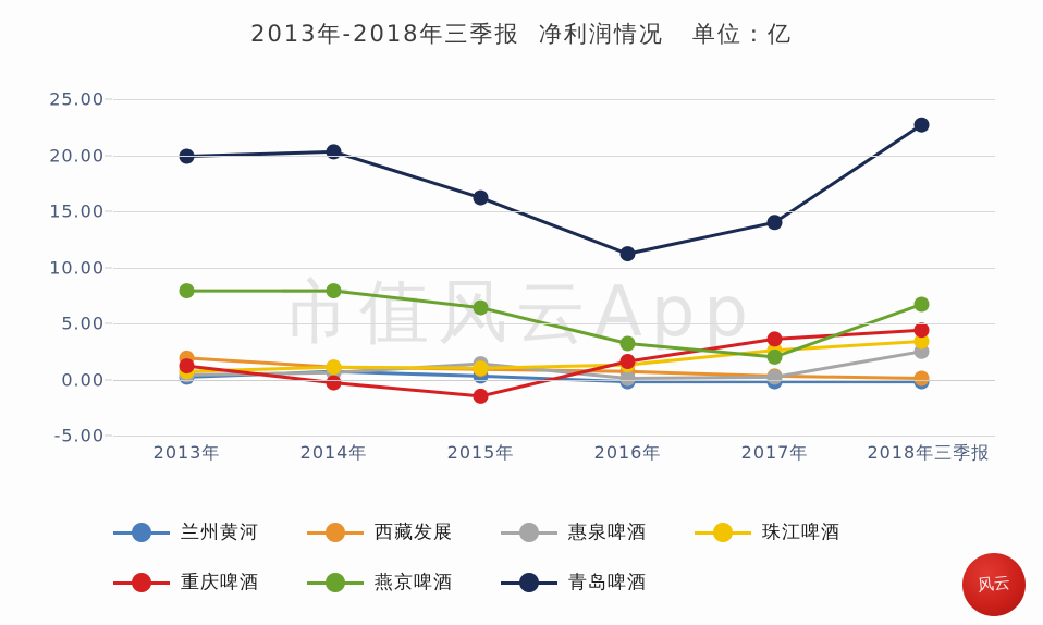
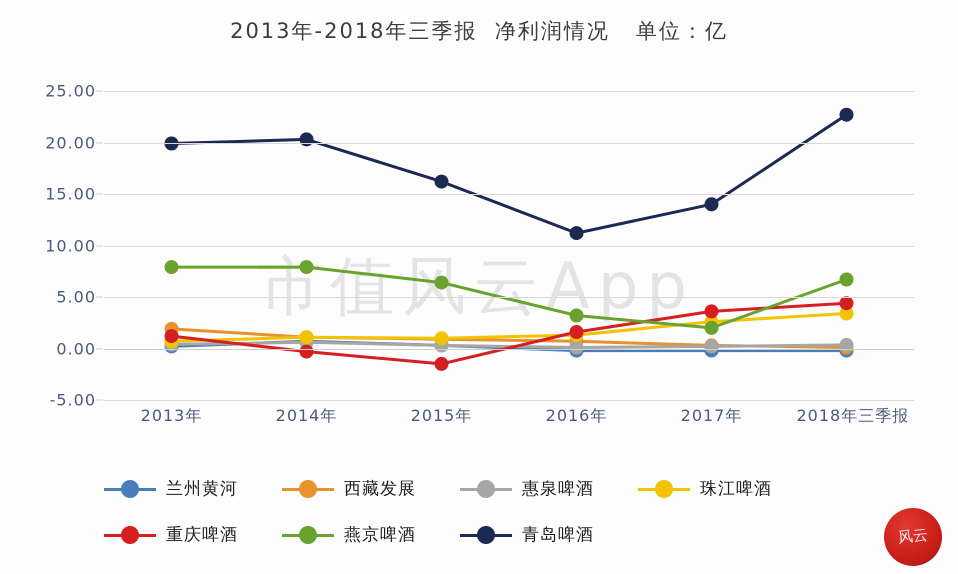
惠泉啤酒/2015年: 1.4 -> 0.3
惠泉啤酒/2018年三季报: 2.5 -> 0.3
